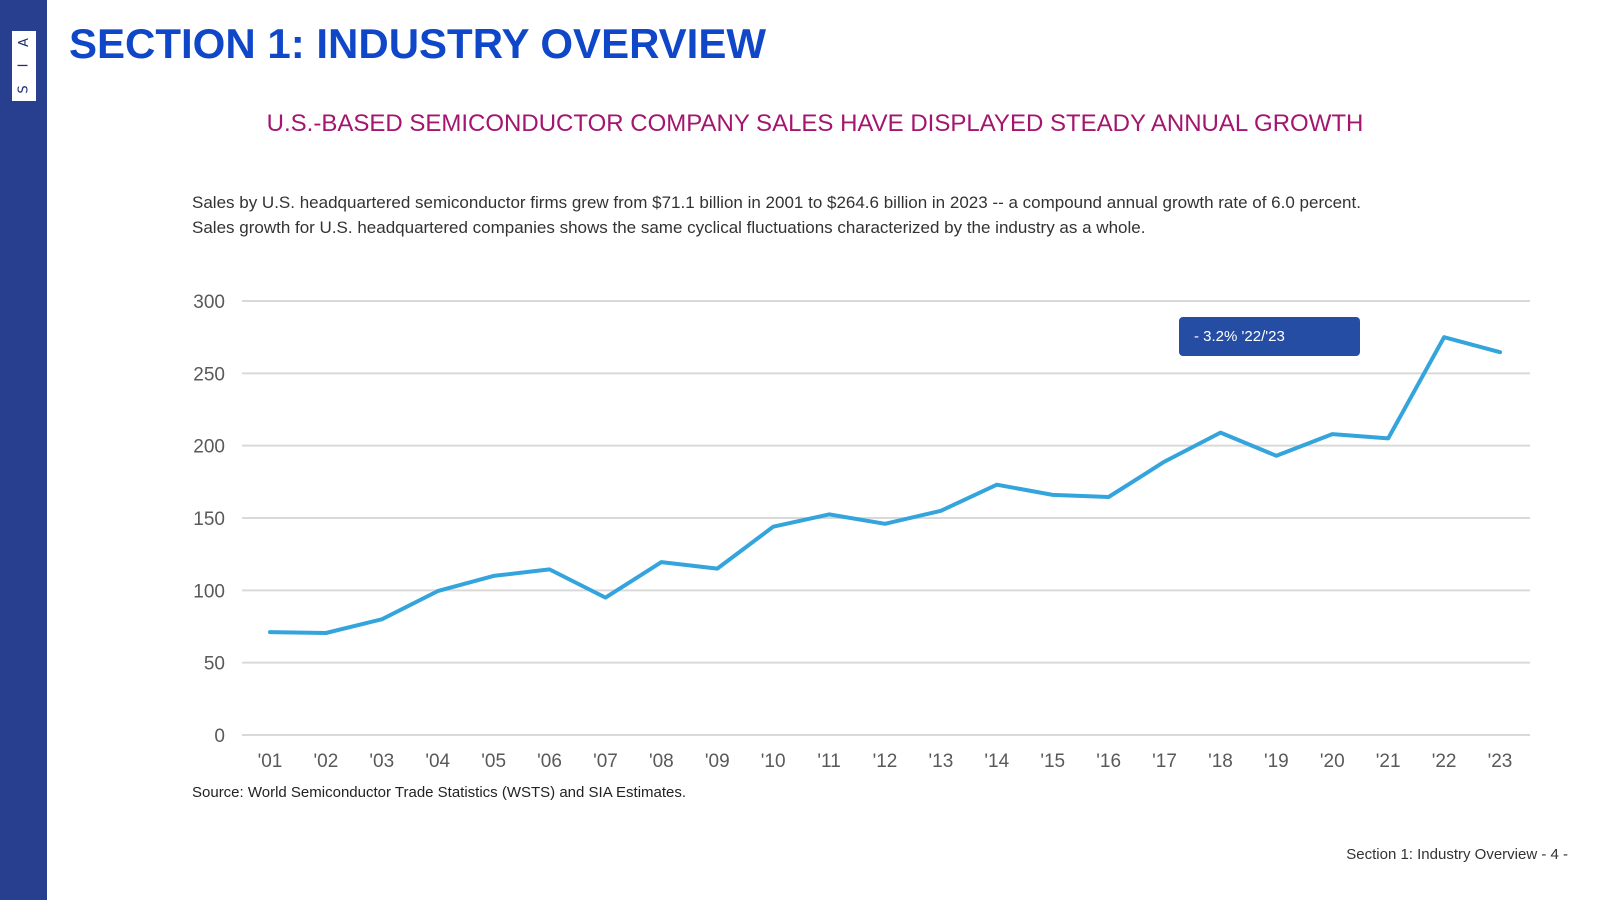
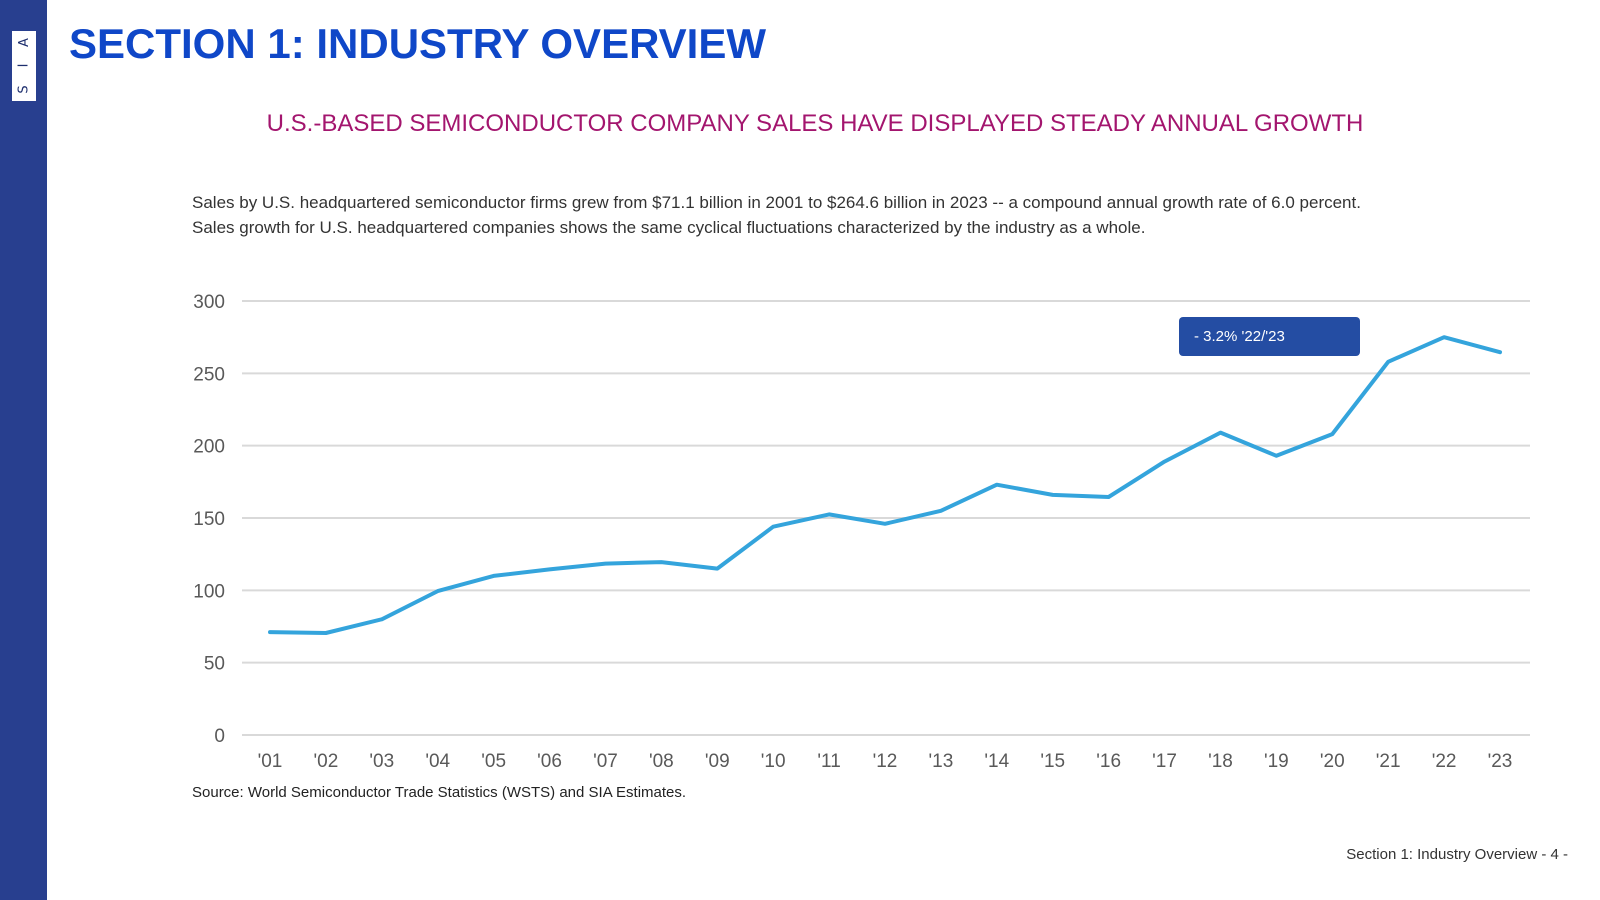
'07: 95 -> 118
'21: 205 -> 258
